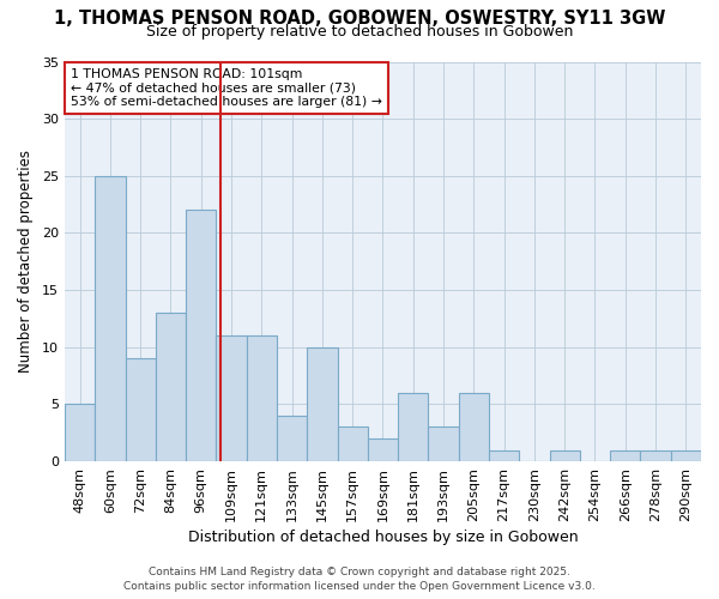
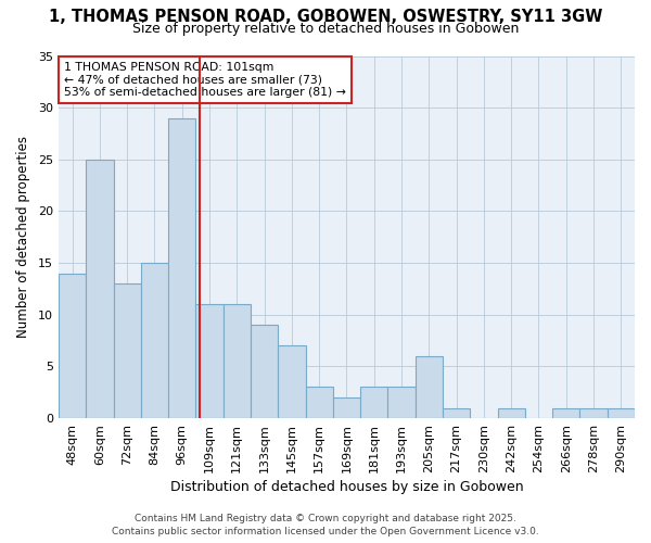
48sqm: 5 -> 14
72sqm: 9 -> 13
84sqm: 13 -> 15
96sqm: 22 -> 29
133sqm: 4 -> 9
145sqm: 10 -> 7
181sqm: 6 -> 3
